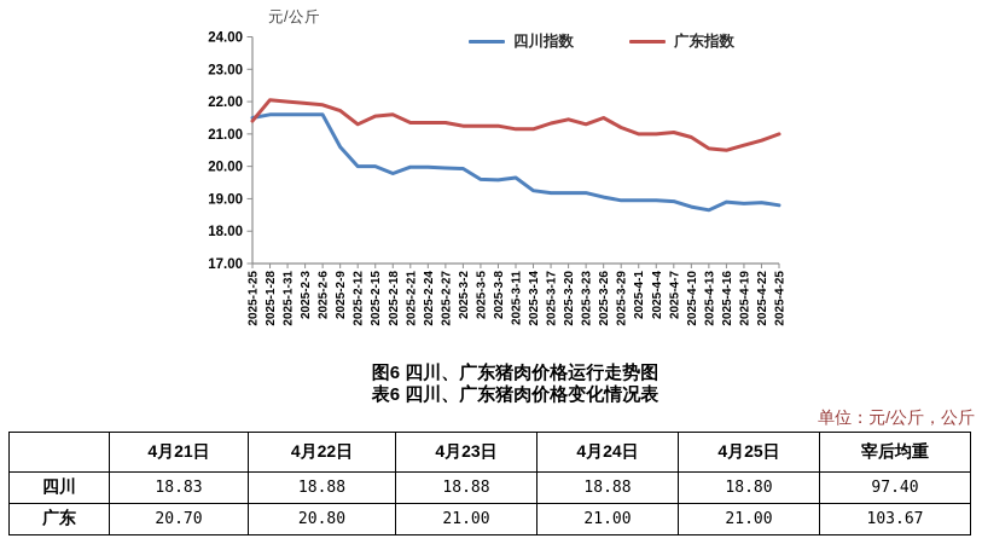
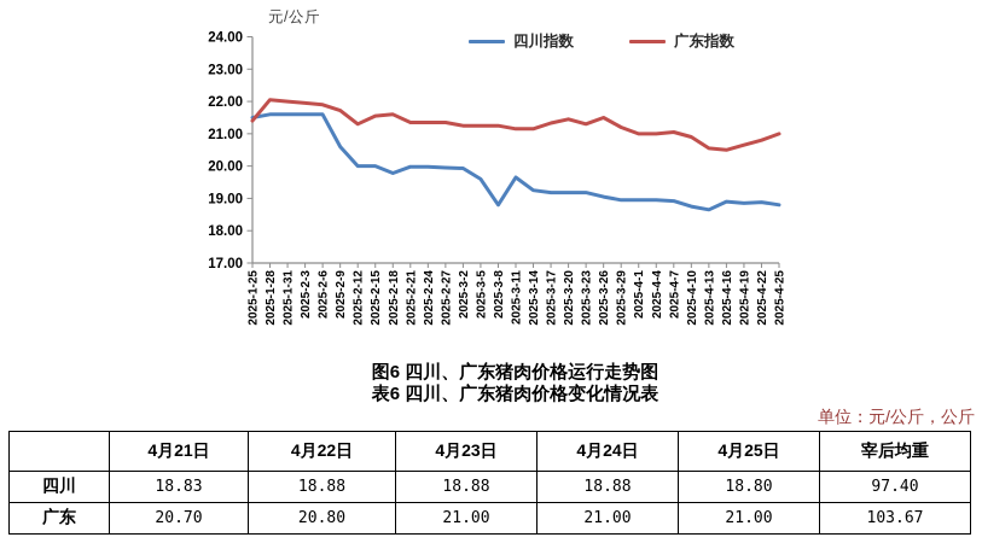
四川指数/2025-3-8: 19.6 -> 18.8
